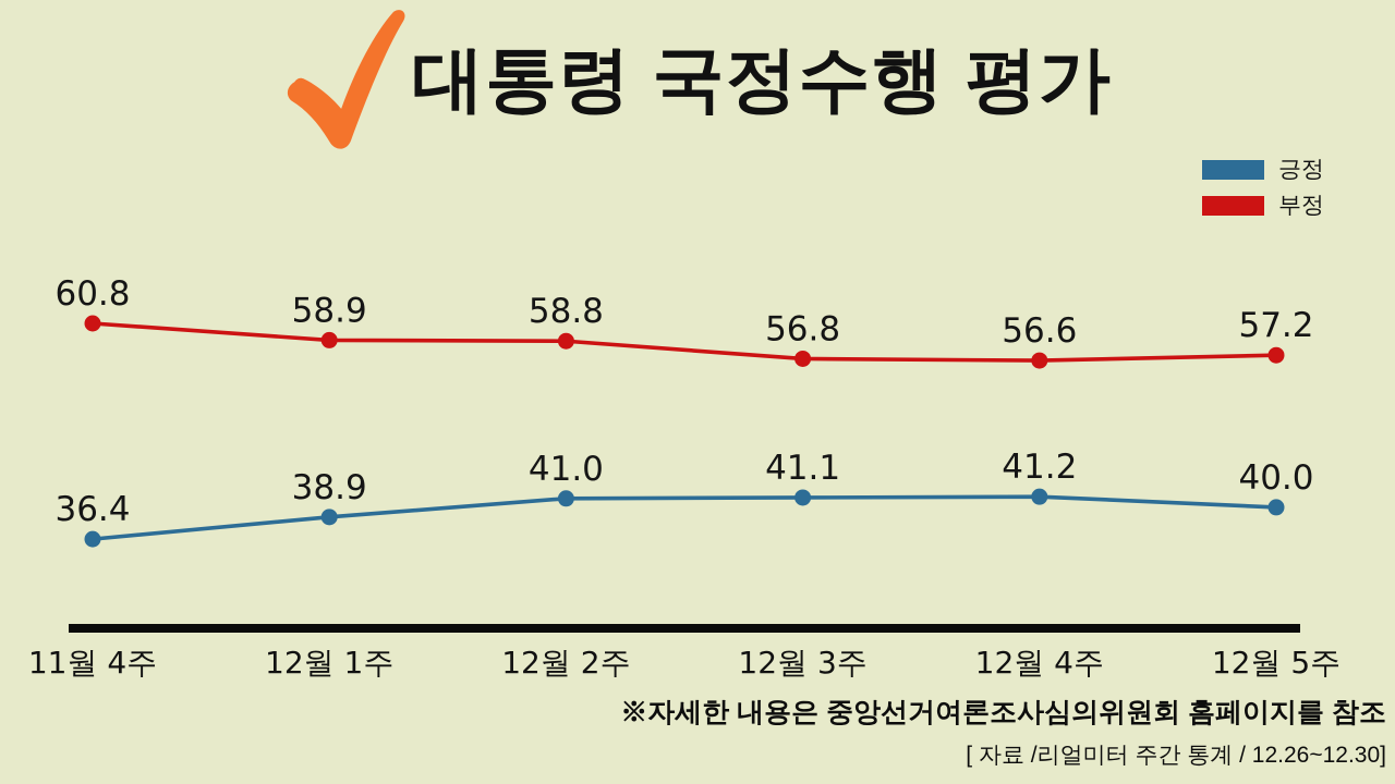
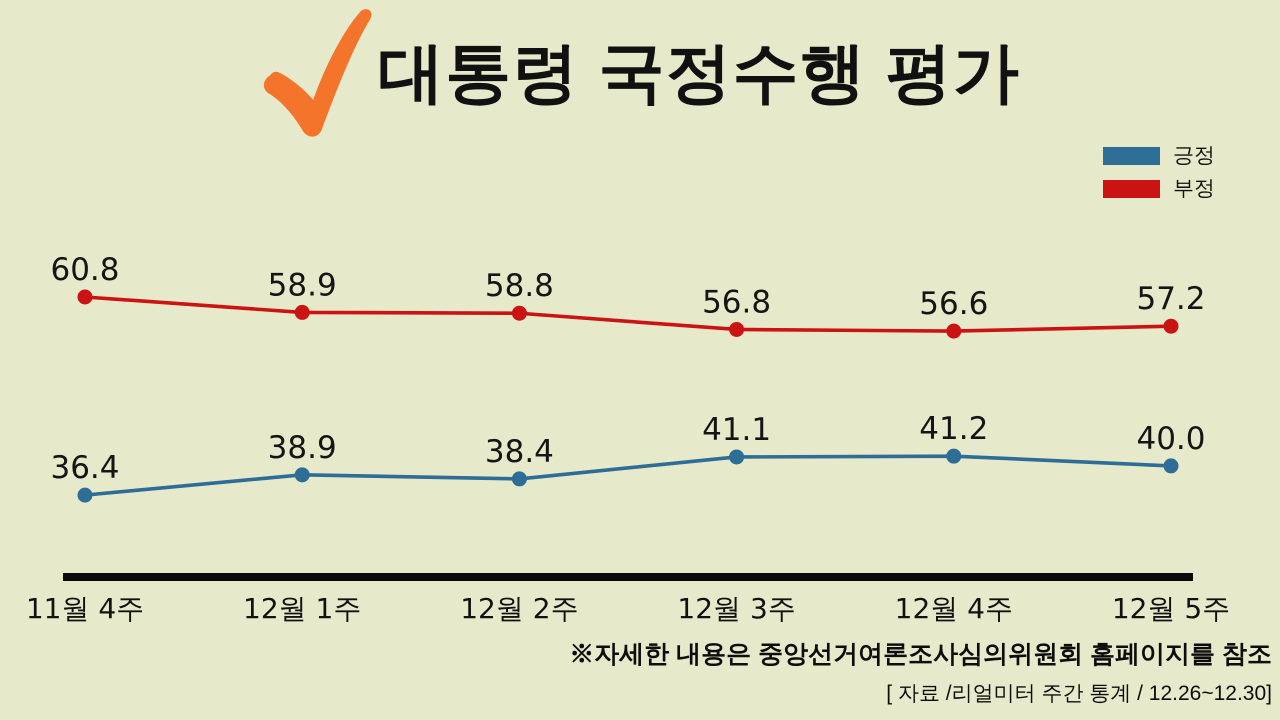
긍정/12월 2주: 41.0 -> 38.4
